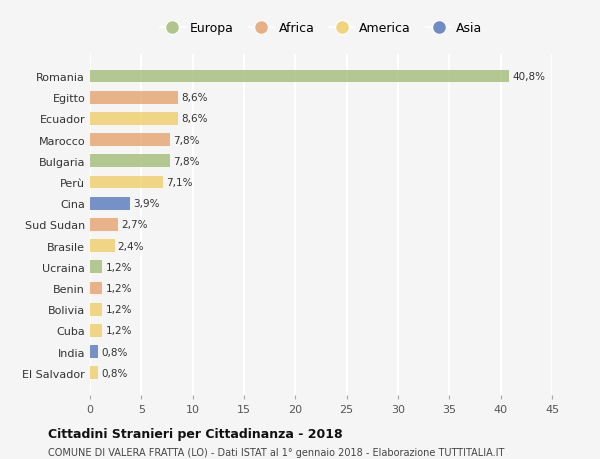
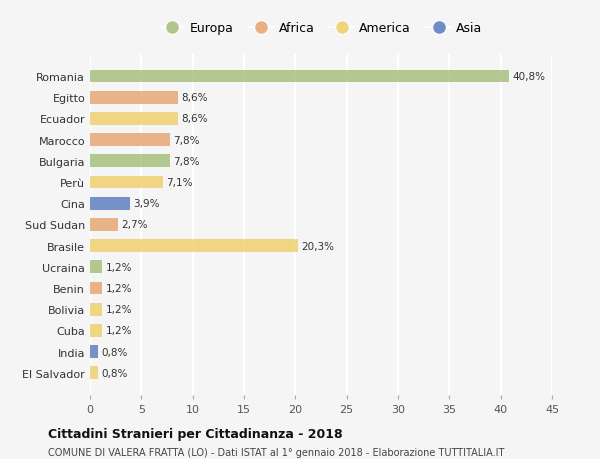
Brasile: 2,4% -> 20,3%
